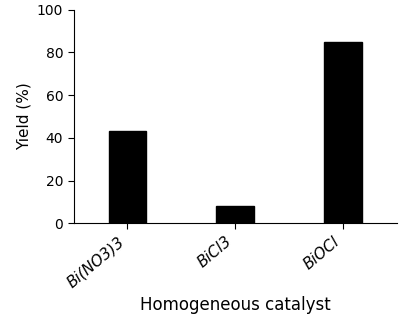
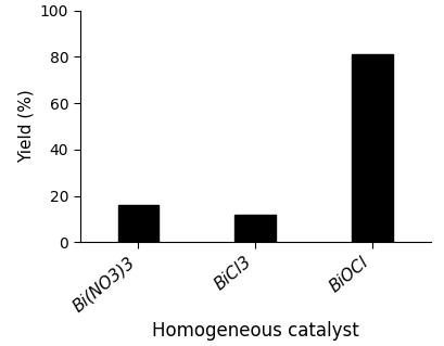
Bi(NO3)3: 43 -> 16
BiCl3: 8 -> 12
BiOCl: 85 -> 81
